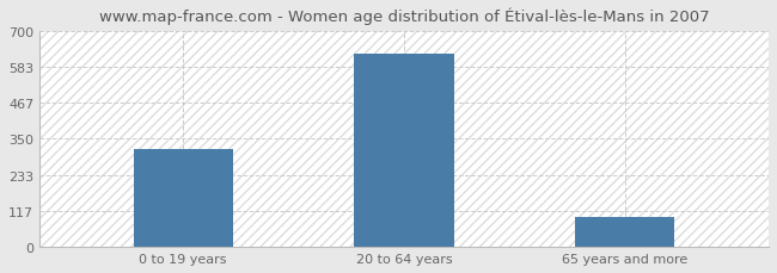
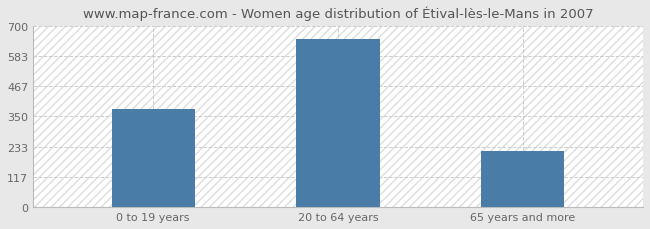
0 to 19 years: 316 -> 380
20 to 64 years: 624 -> 650
65 years and more: 98 -> 215
